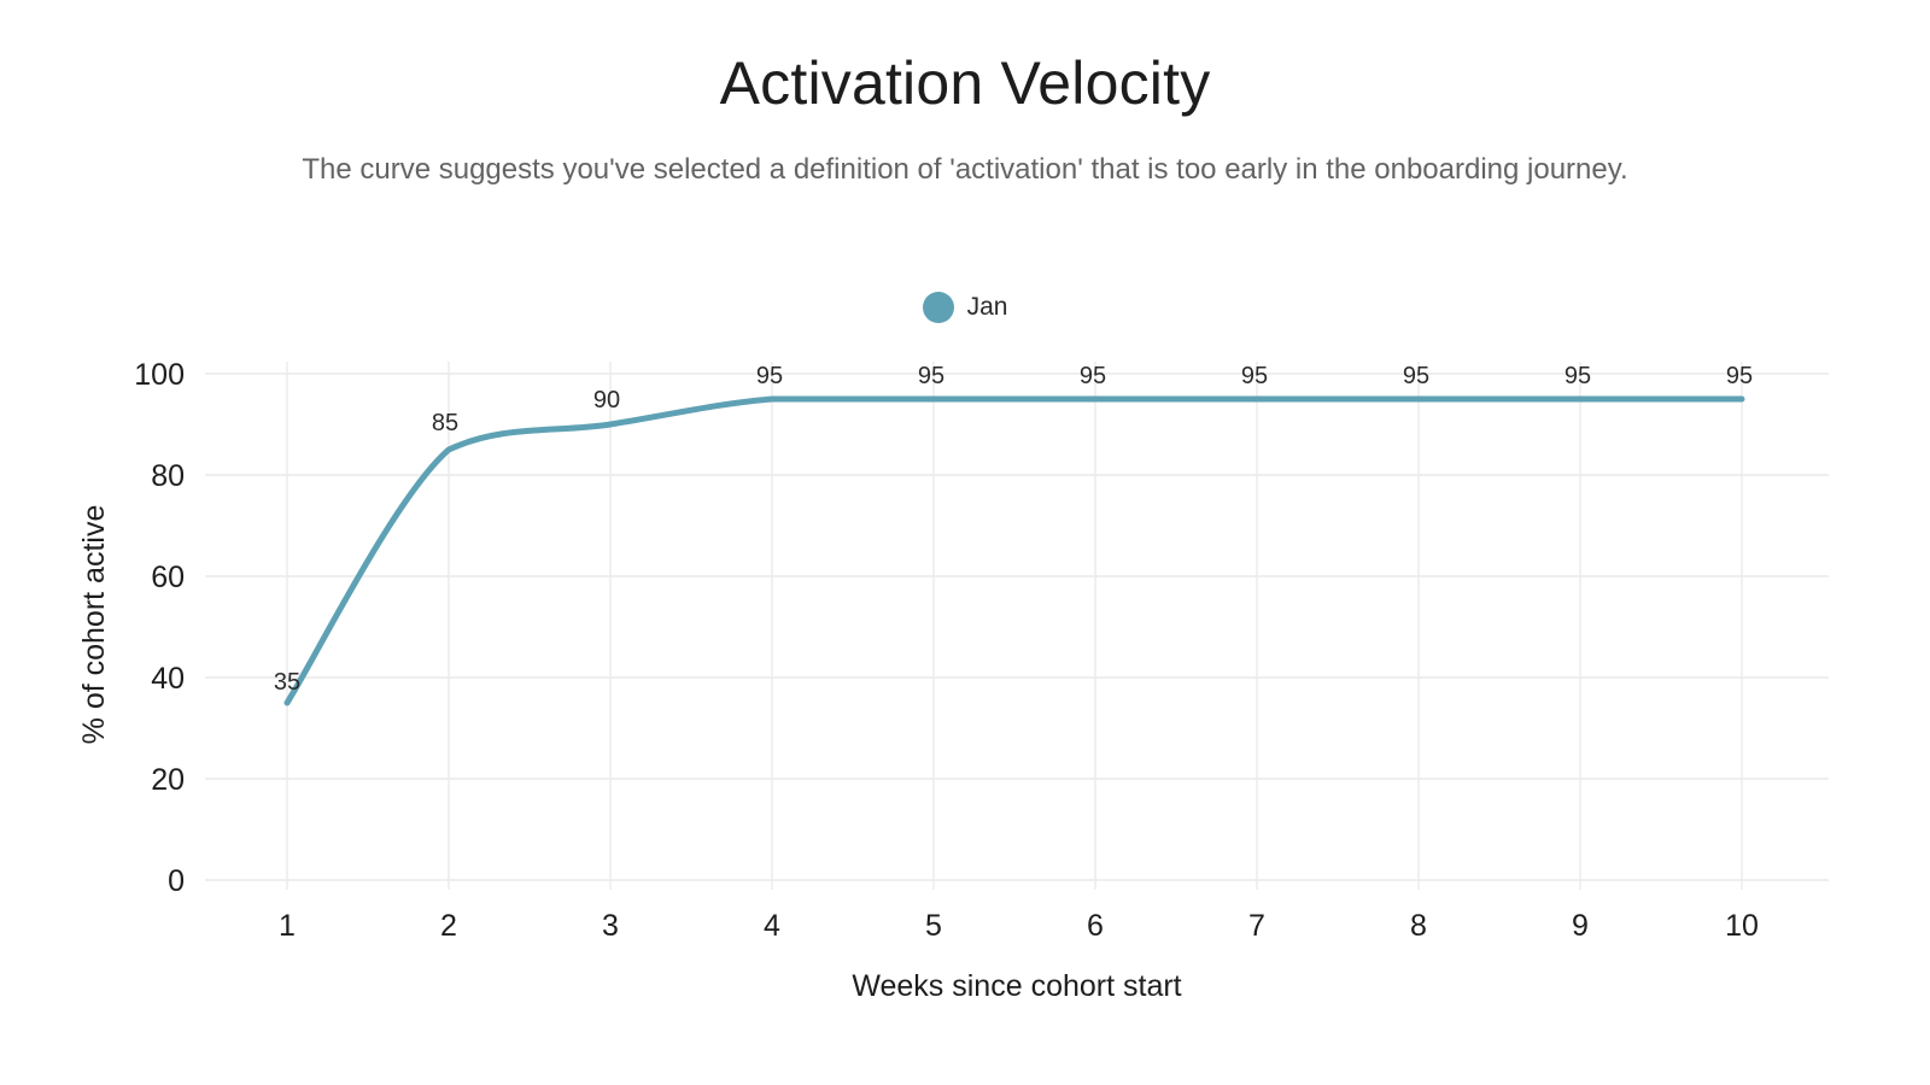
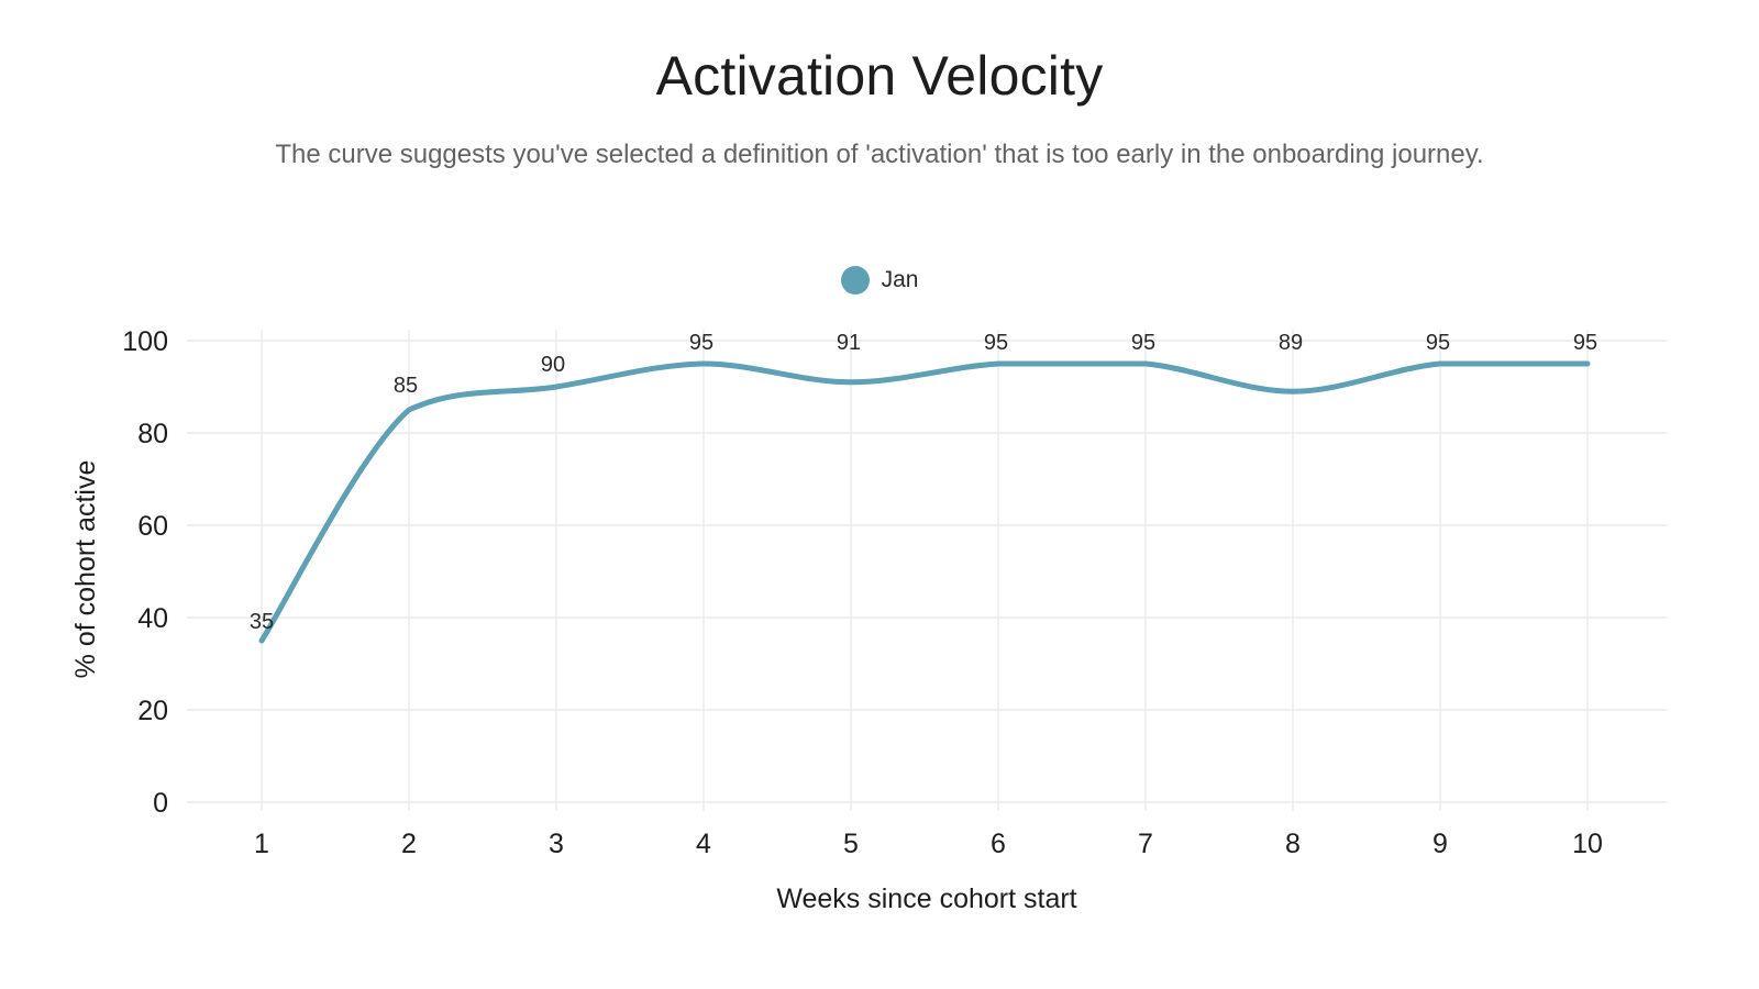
5: 95 -> 91
8: 95 -> 89
